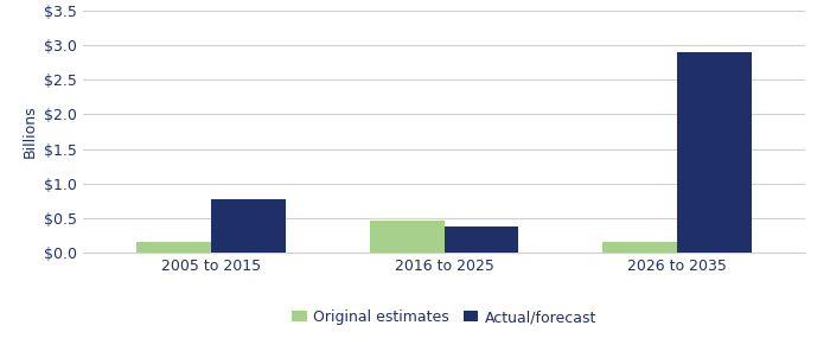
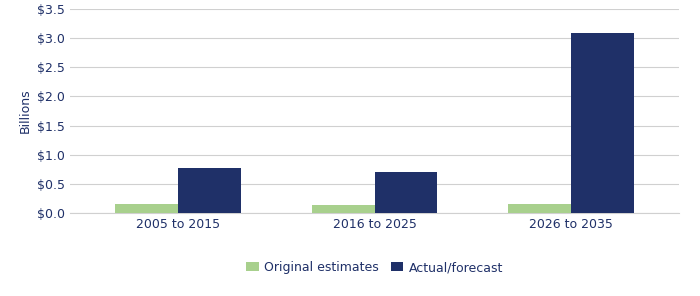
Original estimates/2016 to 2025: $0.46 -> $0.14
Actual/forecast/2016 to 2025: $0.38 -> $0.70
Actual/forecast/2026 to 2035: $2.90 -> $3.08
